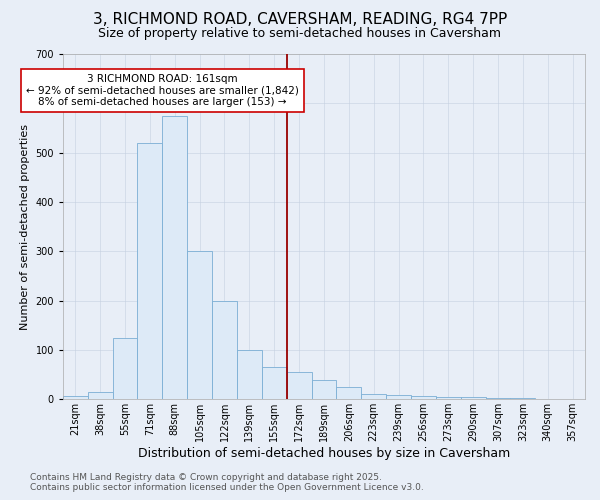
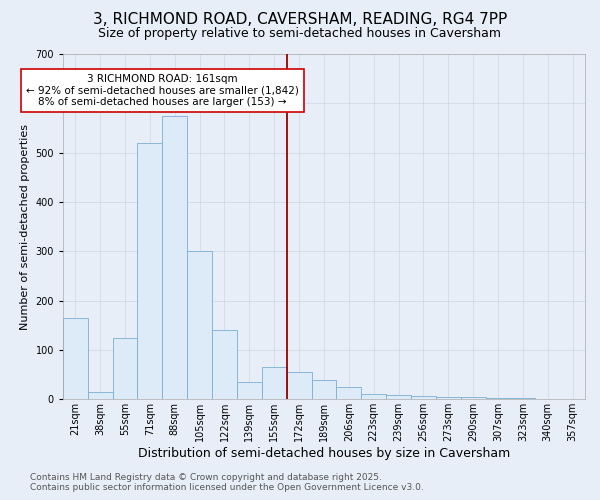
21sqm: 7 -> 165
122sqm: 200 -> 140
139sqm: 100 -> 35
